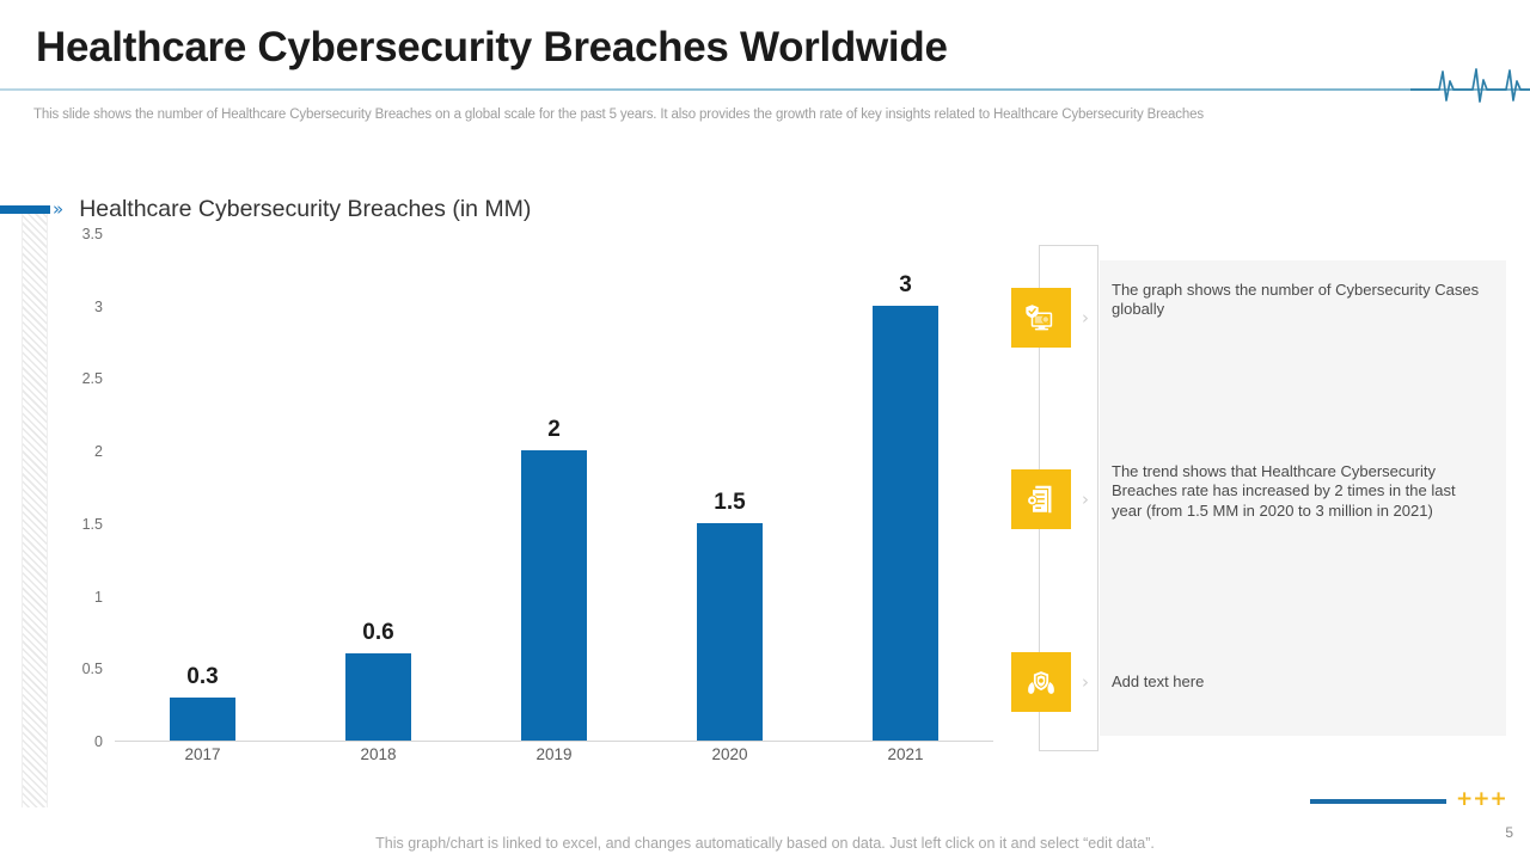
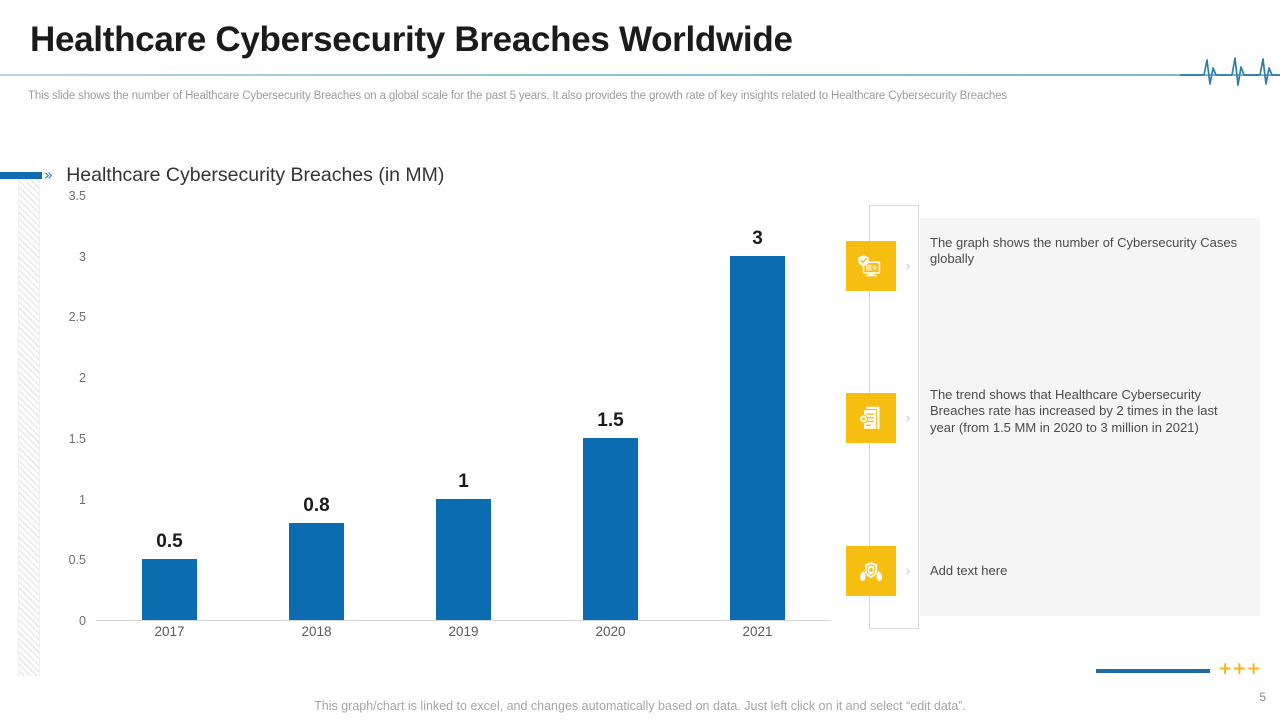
2017: 0.3 -> 0.5
2018: 0.6 -> 0.8
2019: 2 -> 1
